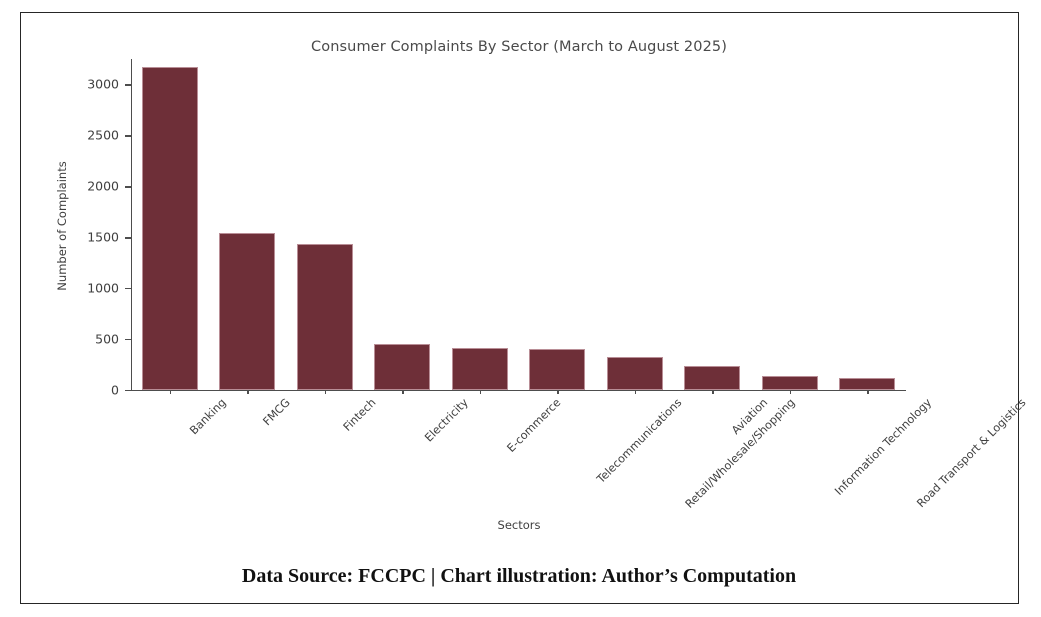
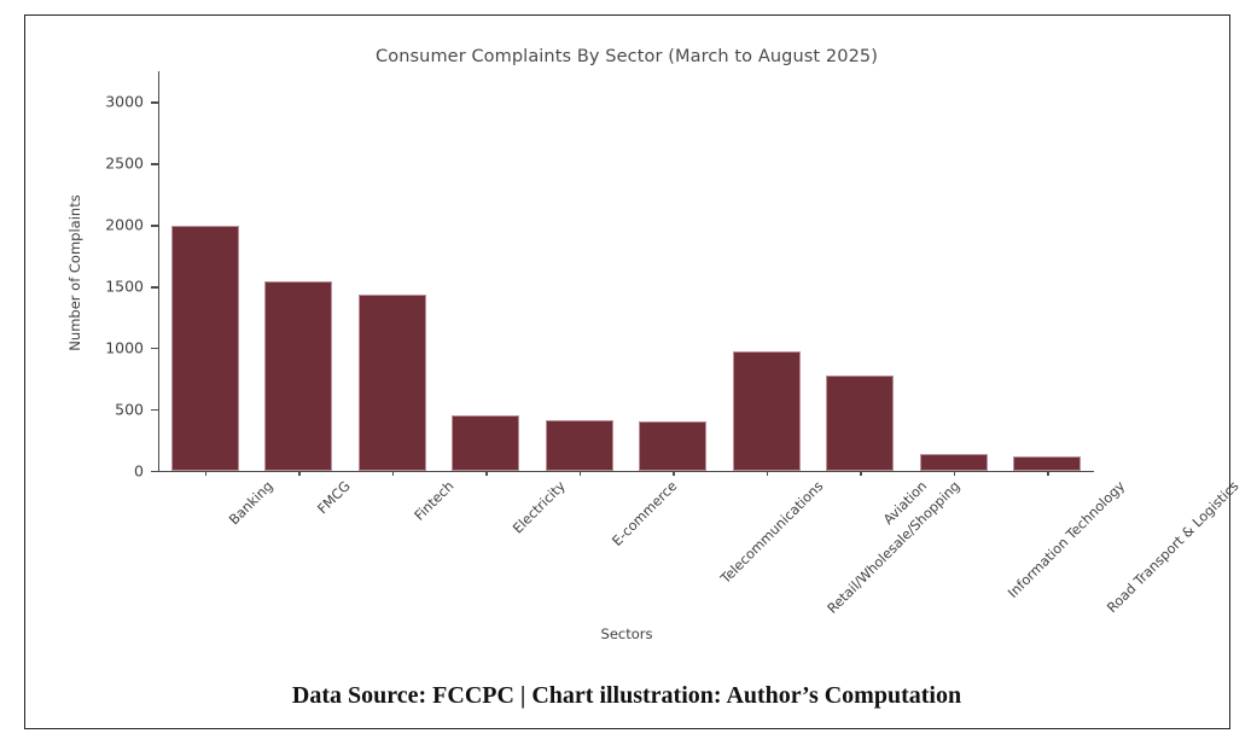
Banking: 3170 -> 1990
Retail/Wholesale/Shopping: 320 -> 970
Aviation: 240 -> 780
